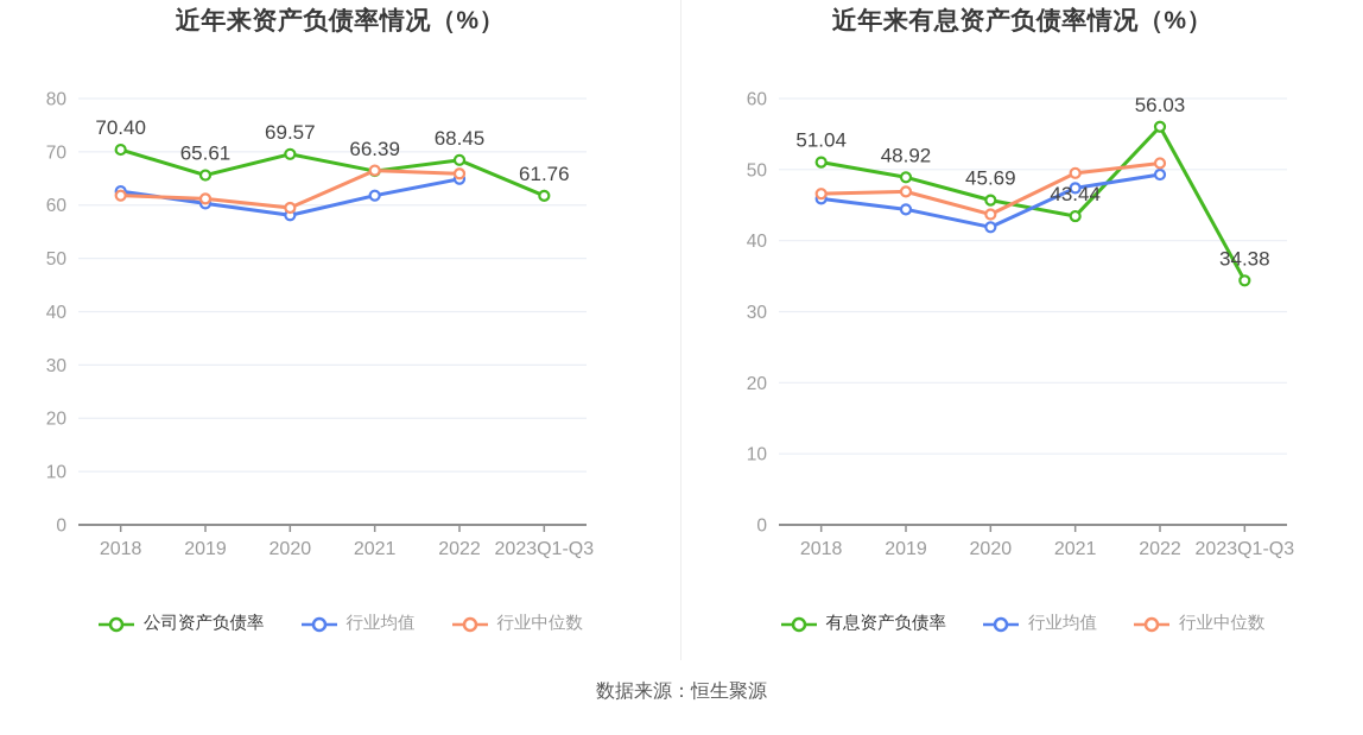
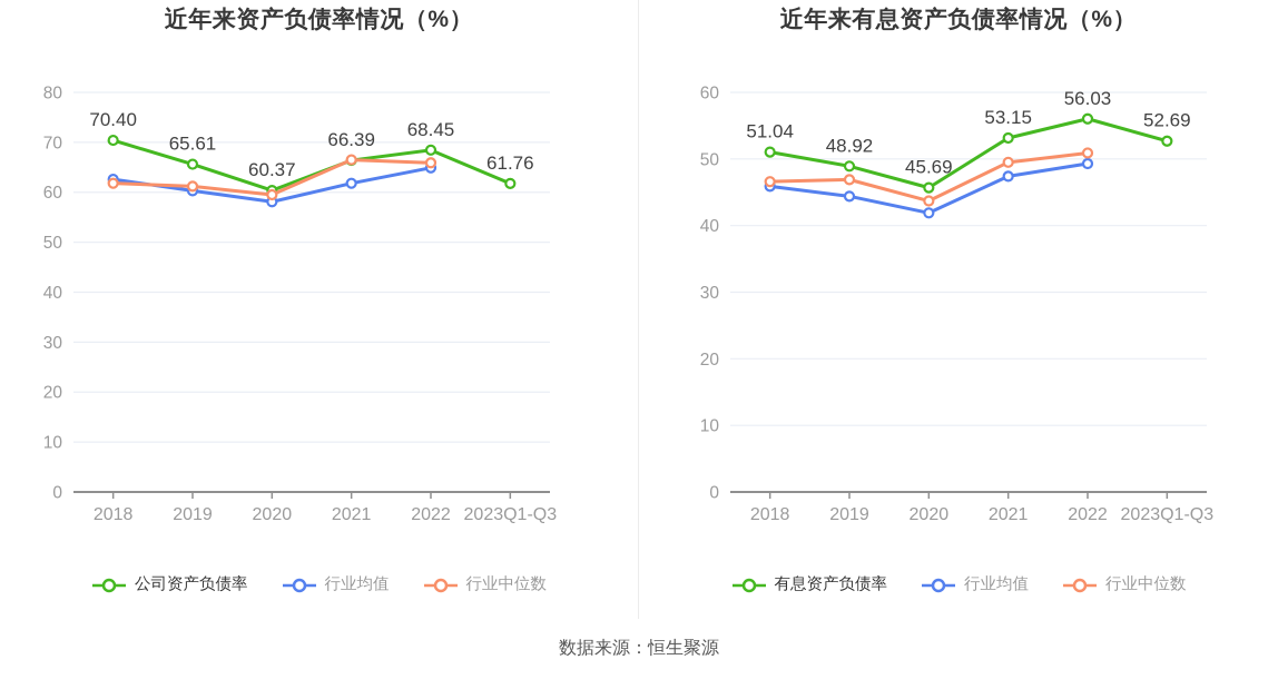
近年来资产负债率情况（%）/公司资产负债率/2020: 69.57 -> 60.37
近年来有息资产负债率情况（%）/有息资产负债率/2021: 43.44 -> 53.15
近年来有息资产负债率情况（%）/有息资产负债率/2023Q1-Q3: 34.38 -> 52.69
